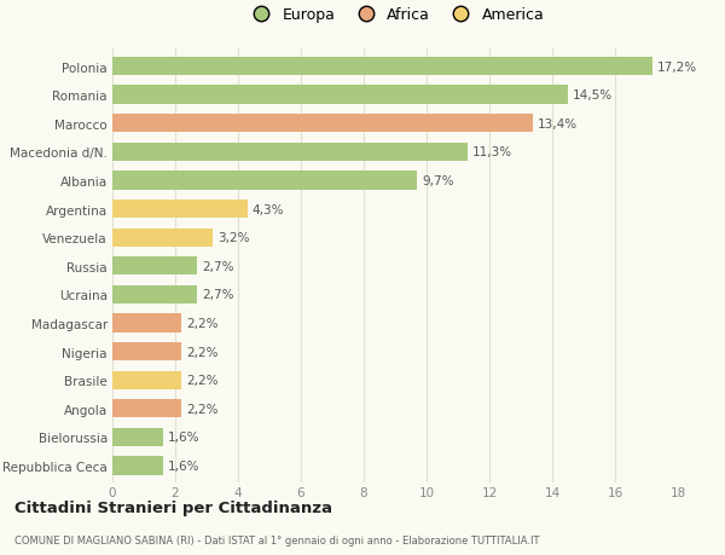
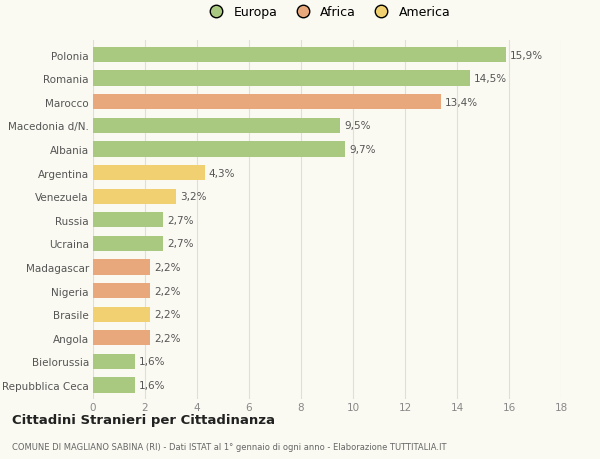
Polonia: 17,2% -> 15,9%
Macedonia d/N.: 11,3% -> 9,5%
